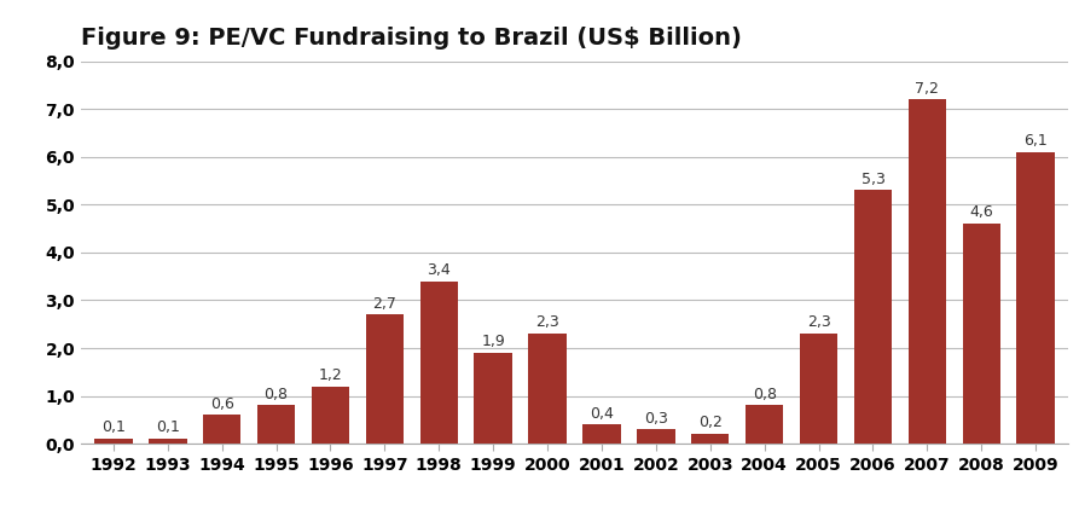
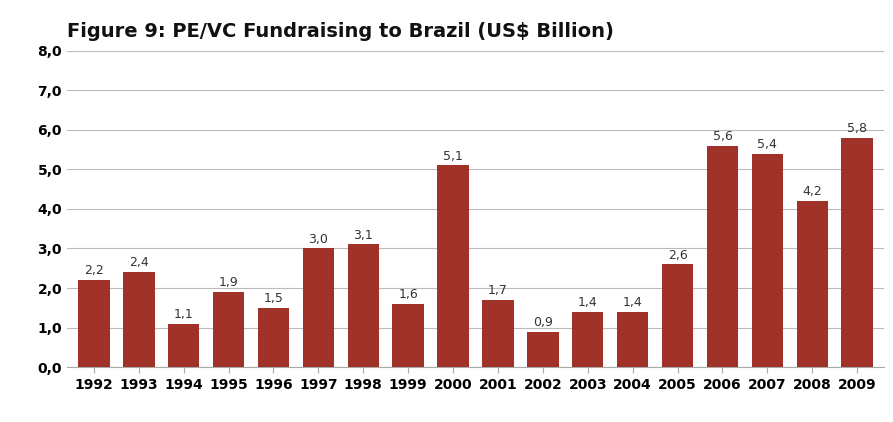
1992: 0,1 -> 2,2
1993: 0,1 -> 2,4
1994: 0,6 -> 1,1
1995: 0,8 -> 1,9
1996: 1,2 -> 1,5
1997: 2,7 -> 3,0
1998: 3,4 -> 3,1
1999: 1,9 -> 1,6
2000: 2,3 -> 5,1
2001: 0,4 -> 1,7
2002: 0,3 -> 0,9
2003: 0,2 -> 1,4
2004: 0,8 -> 1,4
2005: 2,3 -> 2,6
2006: 5,3 -> 5,6
2007: 7,2 -> 5,4
2008: 4,6 -> 4,2
2009: 6,1 -> 5,8
